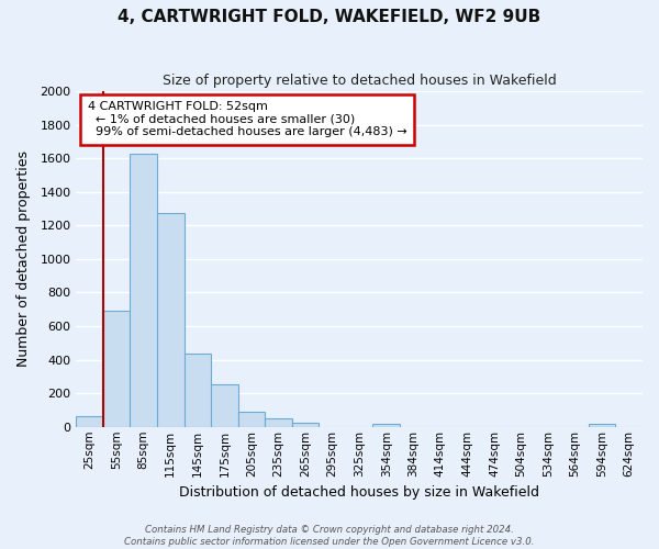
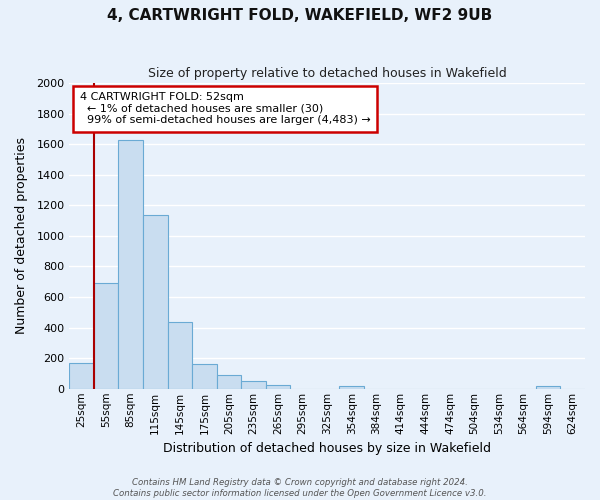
25sqm: 60 -> 170
115sqm: 1280 -> 1140
175sqm: 250 -> 160
